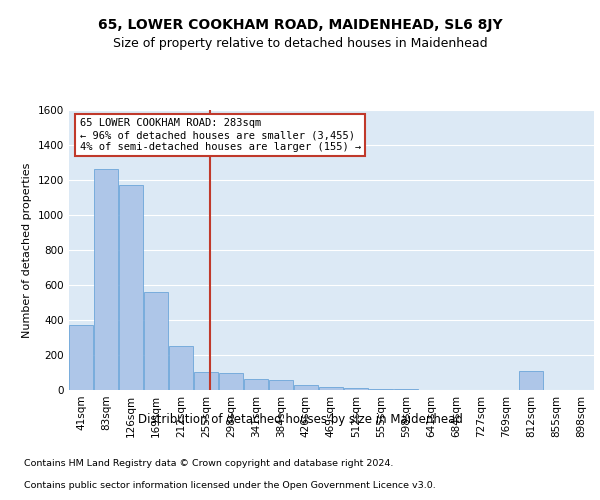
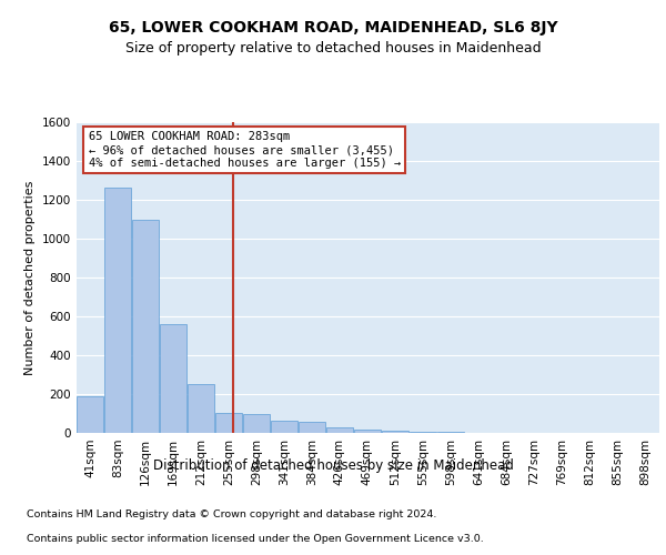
41sqm: 370 -> 190
126sqm: 1170 -> 1100
812sqm: 110 -> 0
